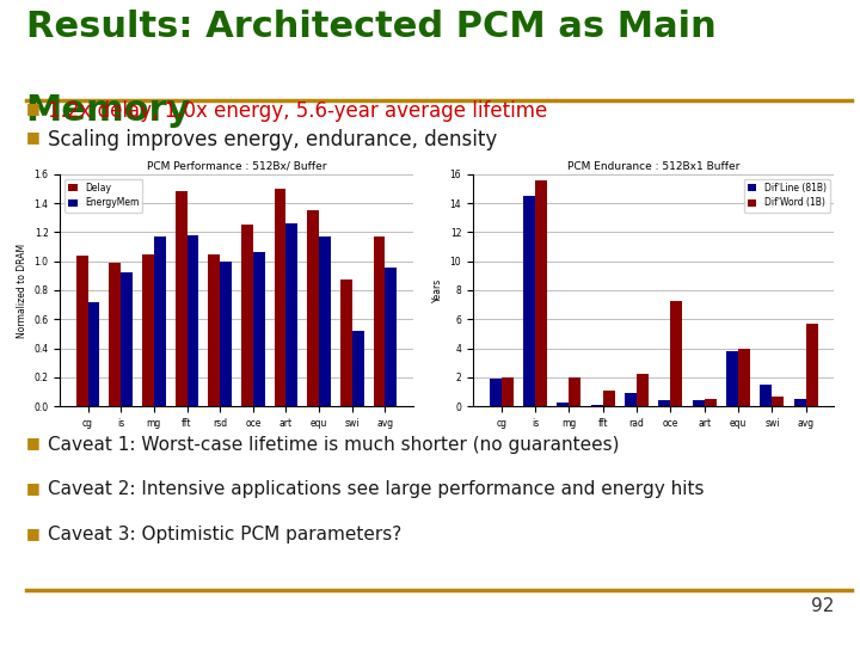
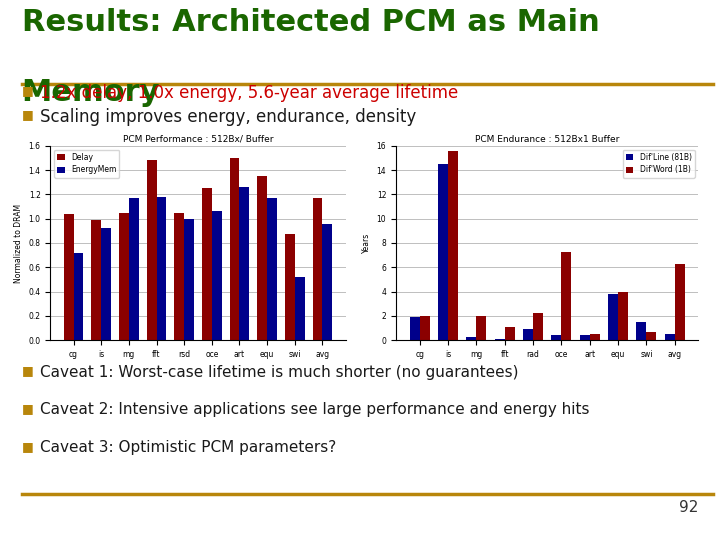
PCM Endurance : 512Bx1 Buffer/Dif'Word (1B)/avg: 5.7 -> 6.3
